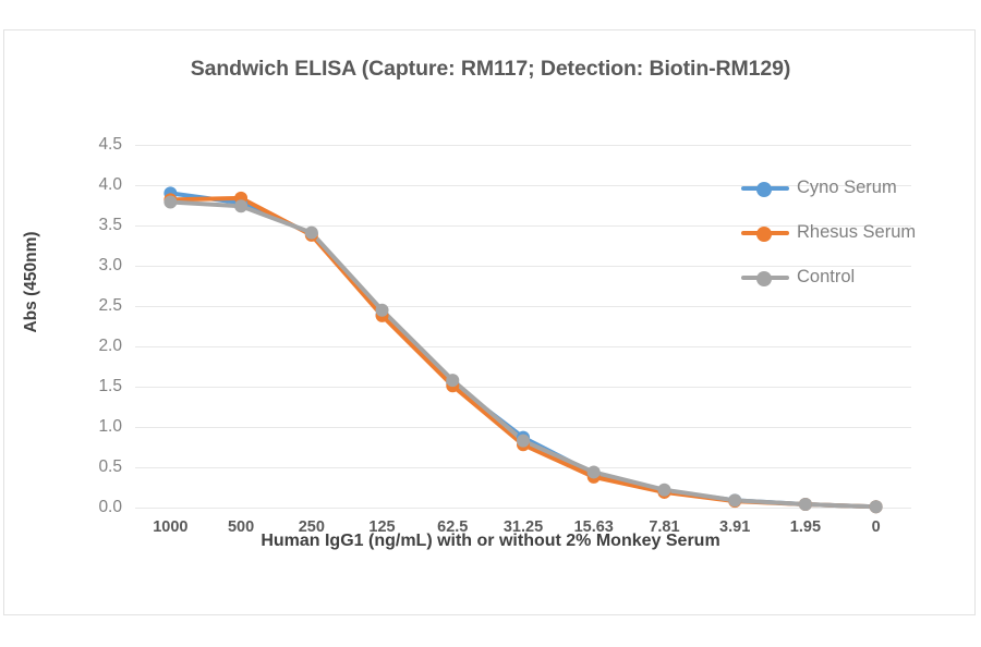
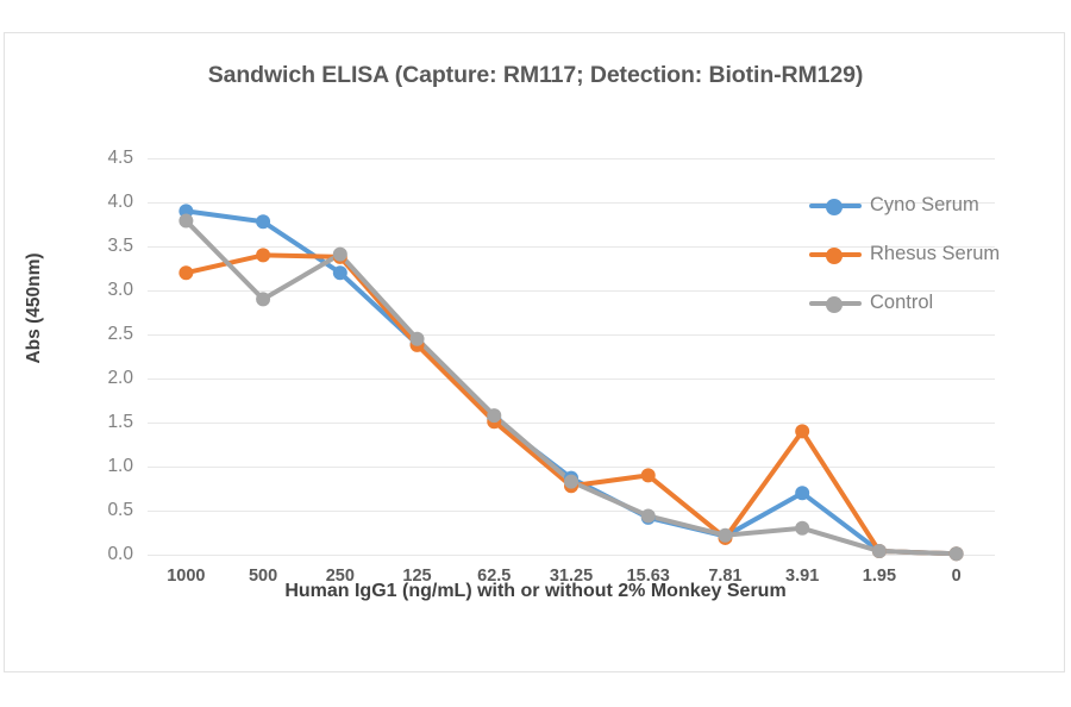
Rhesus Serum/1000: 3.8 -> 3.2
Rhesus Serum/500: 3.8 -> 3.4
Control/500: 3.7 -> 2.9
Cyno Serum/250: 3.4 -> 3.2
Rhesus Serum/15.63: 0.4 -> 0.9
Cyno Serum/3.91: 0.1 -> 0.7
Rhesus Serum/3.91: 0.1 -> 1.4
Control/3.91: 0.1 -> 0.3
